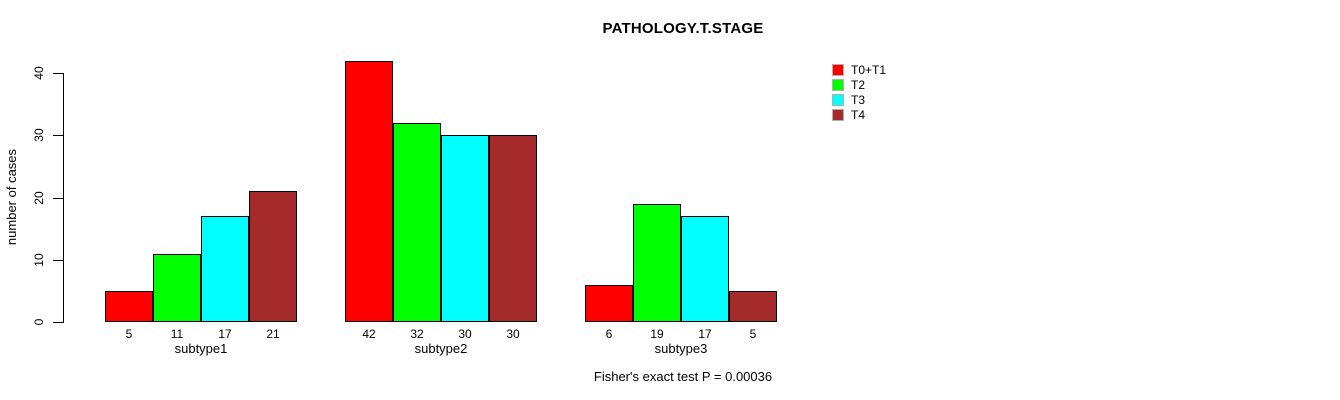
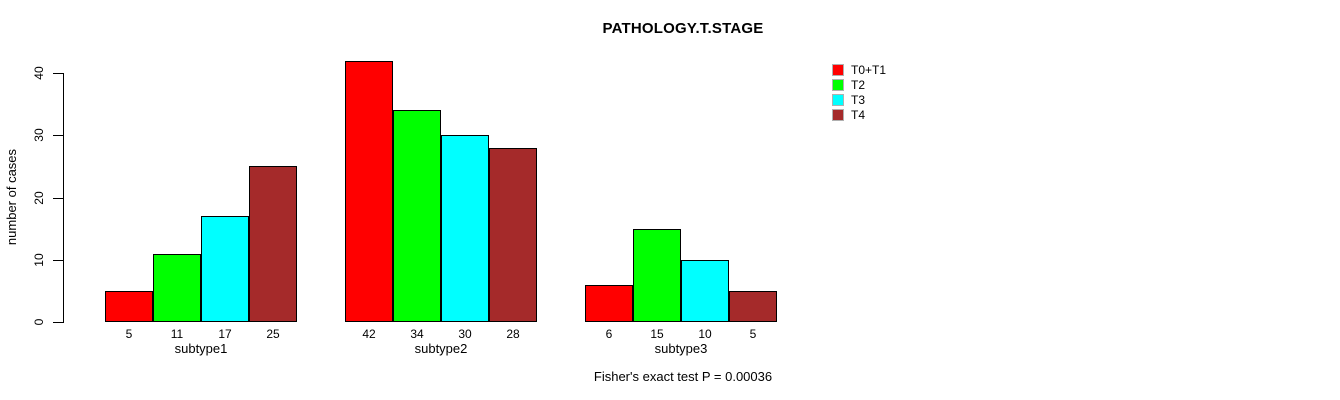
T4/subtype1: 21 -> 25
T2/subtype2: 32 -> 34
T4/subtype2: 30 -> 28
T2/subtype3: 19 -> 15
T3/subtype3: 17 -> 10
